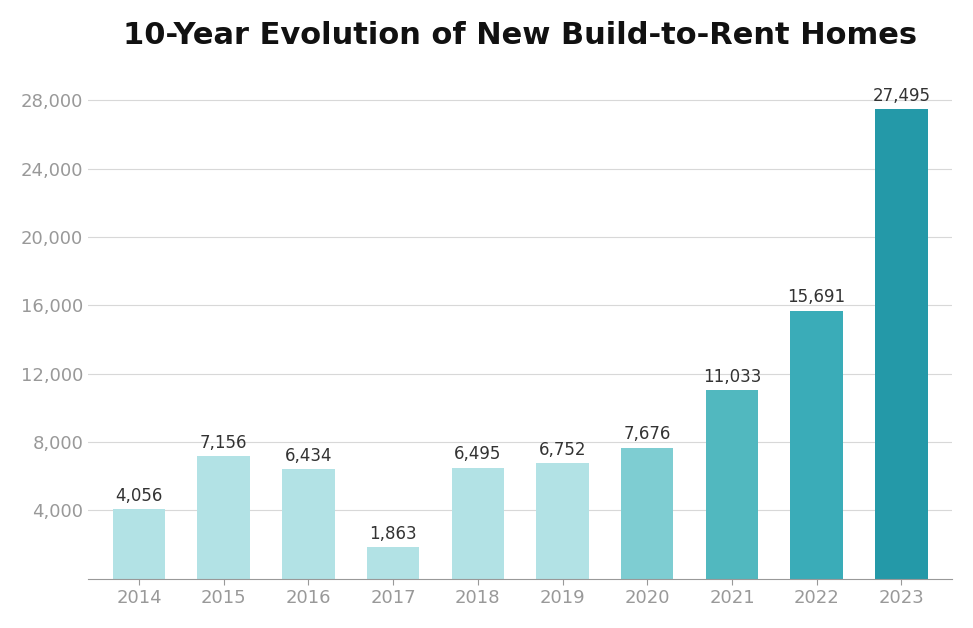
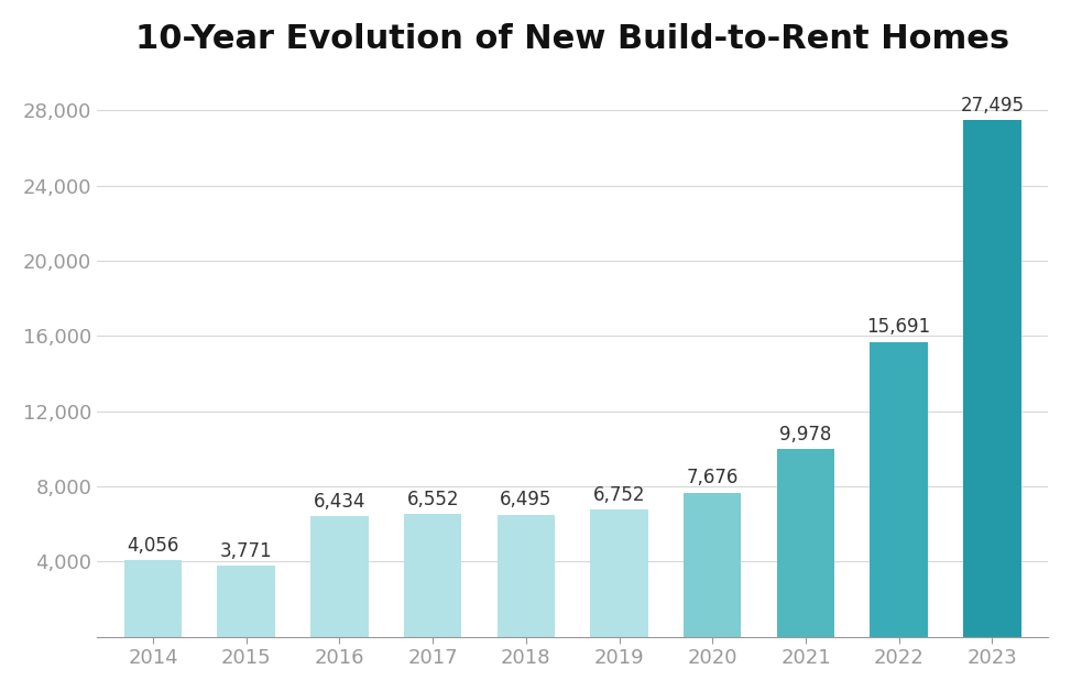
2015: 7,156 -> 3,771
2017: 1,863 -> 6,552
2021: 11,033 -> 9,978
